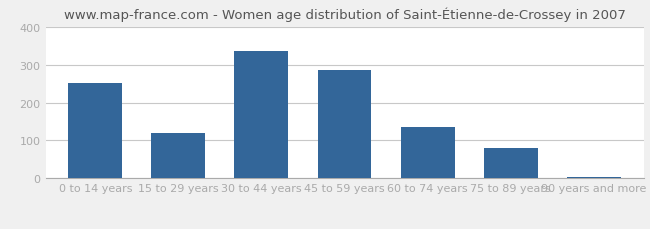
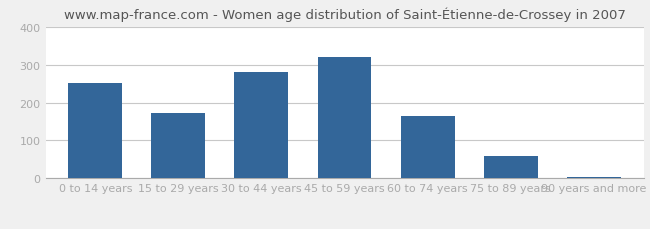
15 to 29 years: 120 -> 172
30 to 44 years: 335 -> 280
45 to 59 years: 285 -> 320
60 to 74 years: 135 -> 165
75 to 89 years: 80 -> 59
